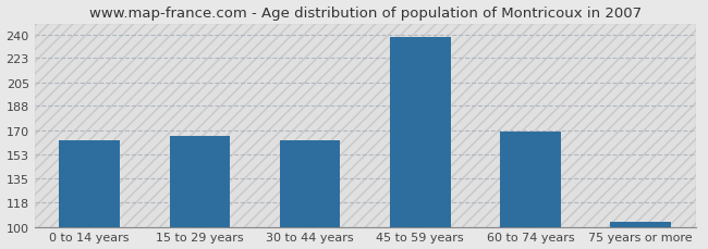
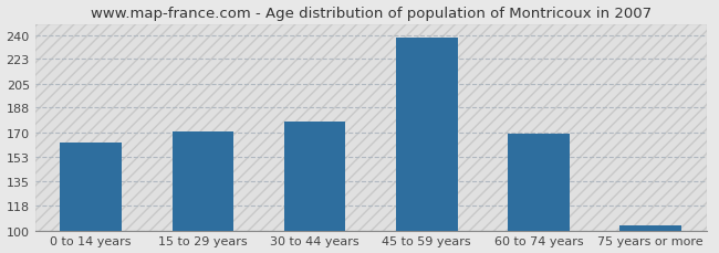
15 to 29 years: 166 -> 171
30 to 44 years: 163 -> 178
